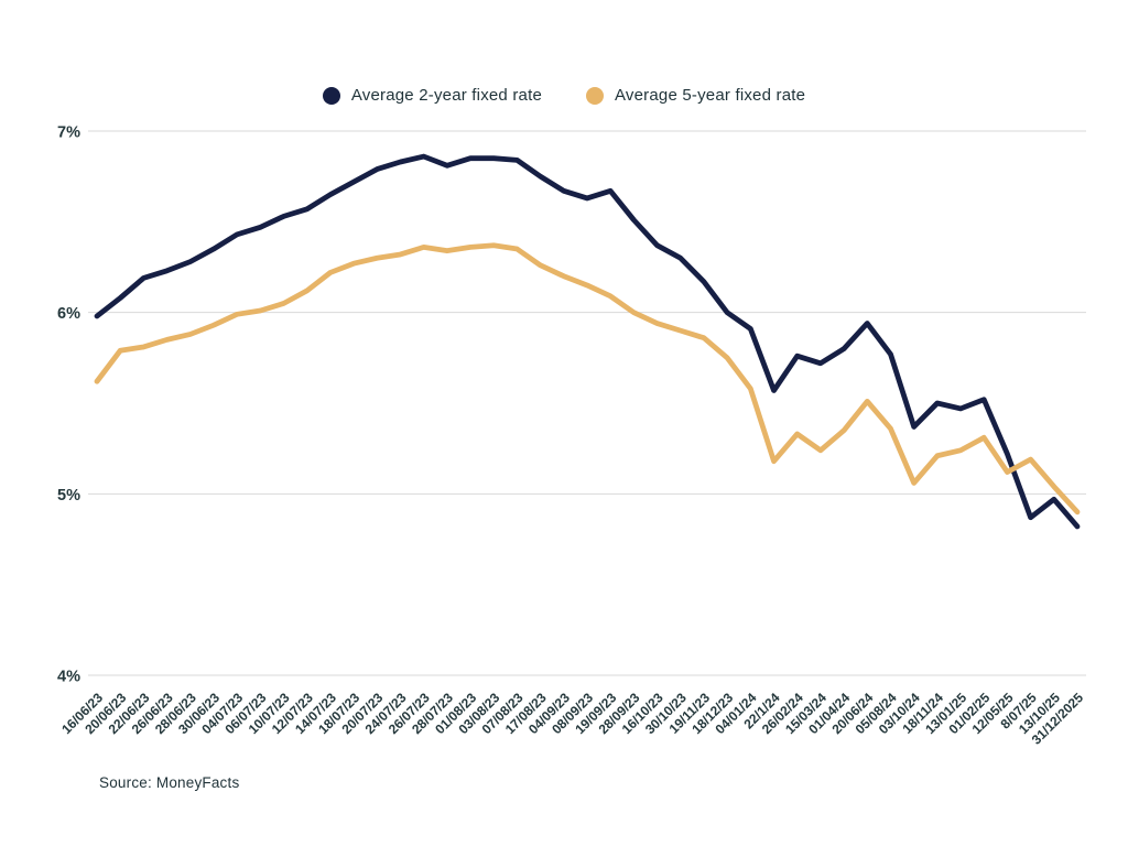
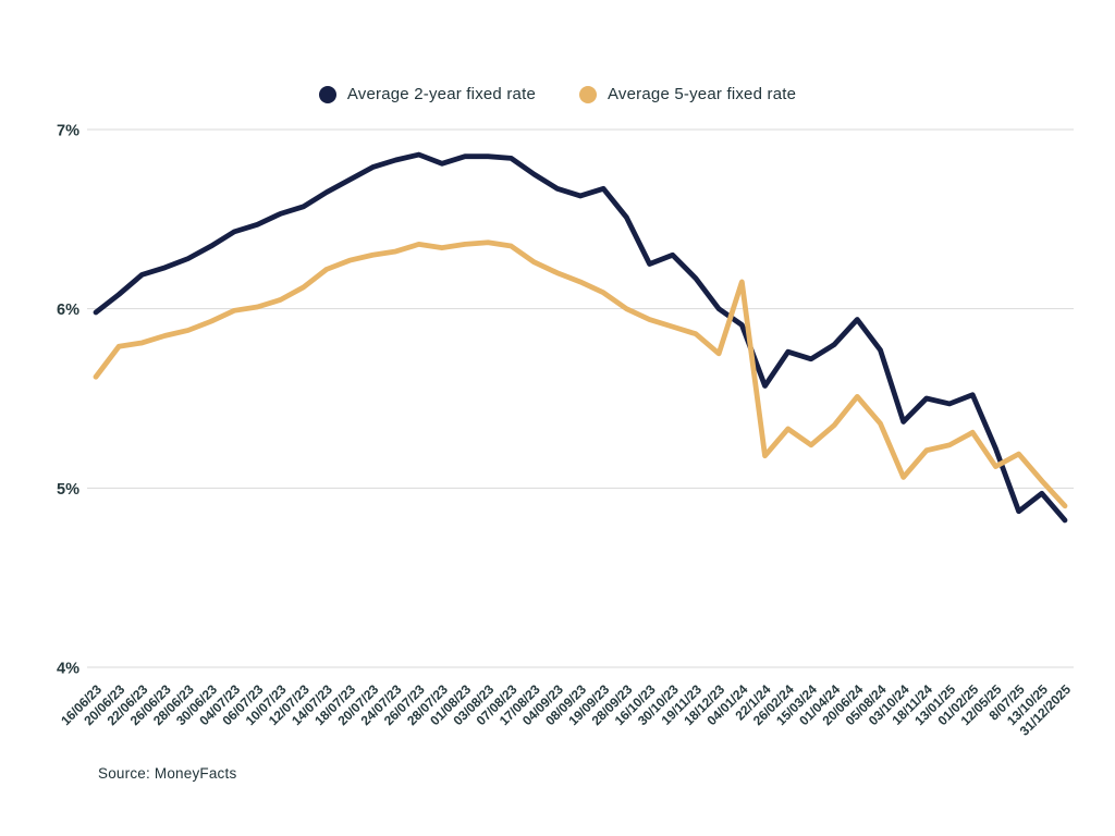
Average 2-year fixed rate/16/10/23: 6.37% -> 6.25%
Average 5-year fixed rate/04/01/24: 5.58% -> 6.15%
